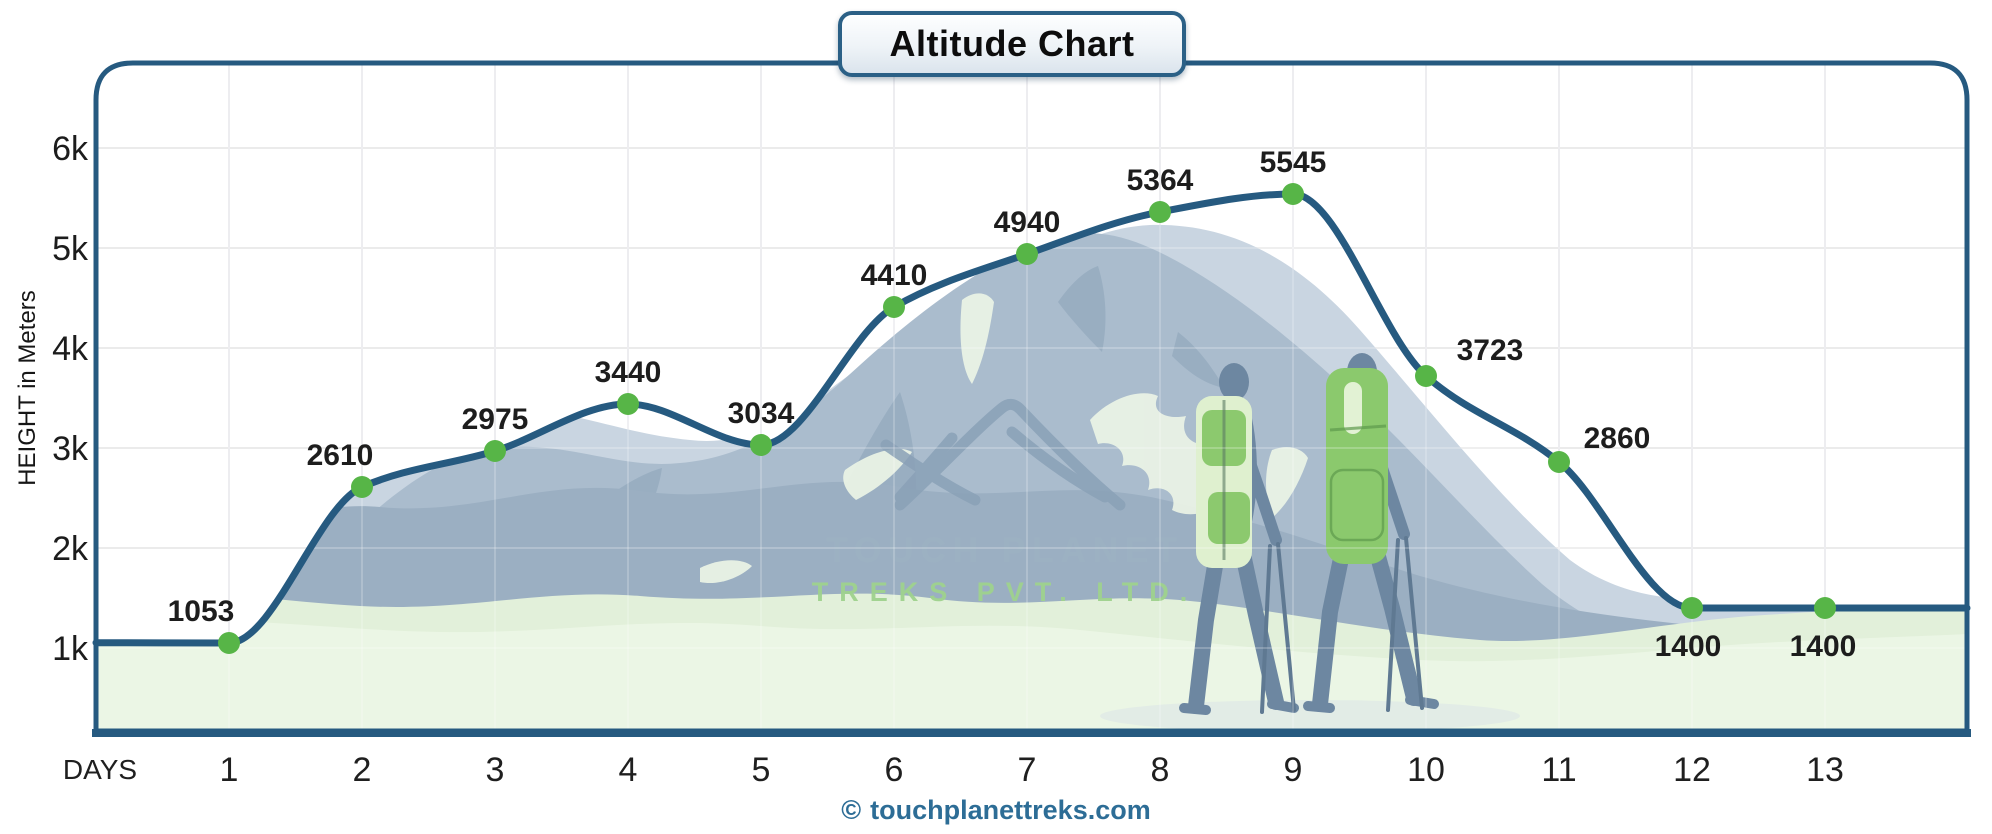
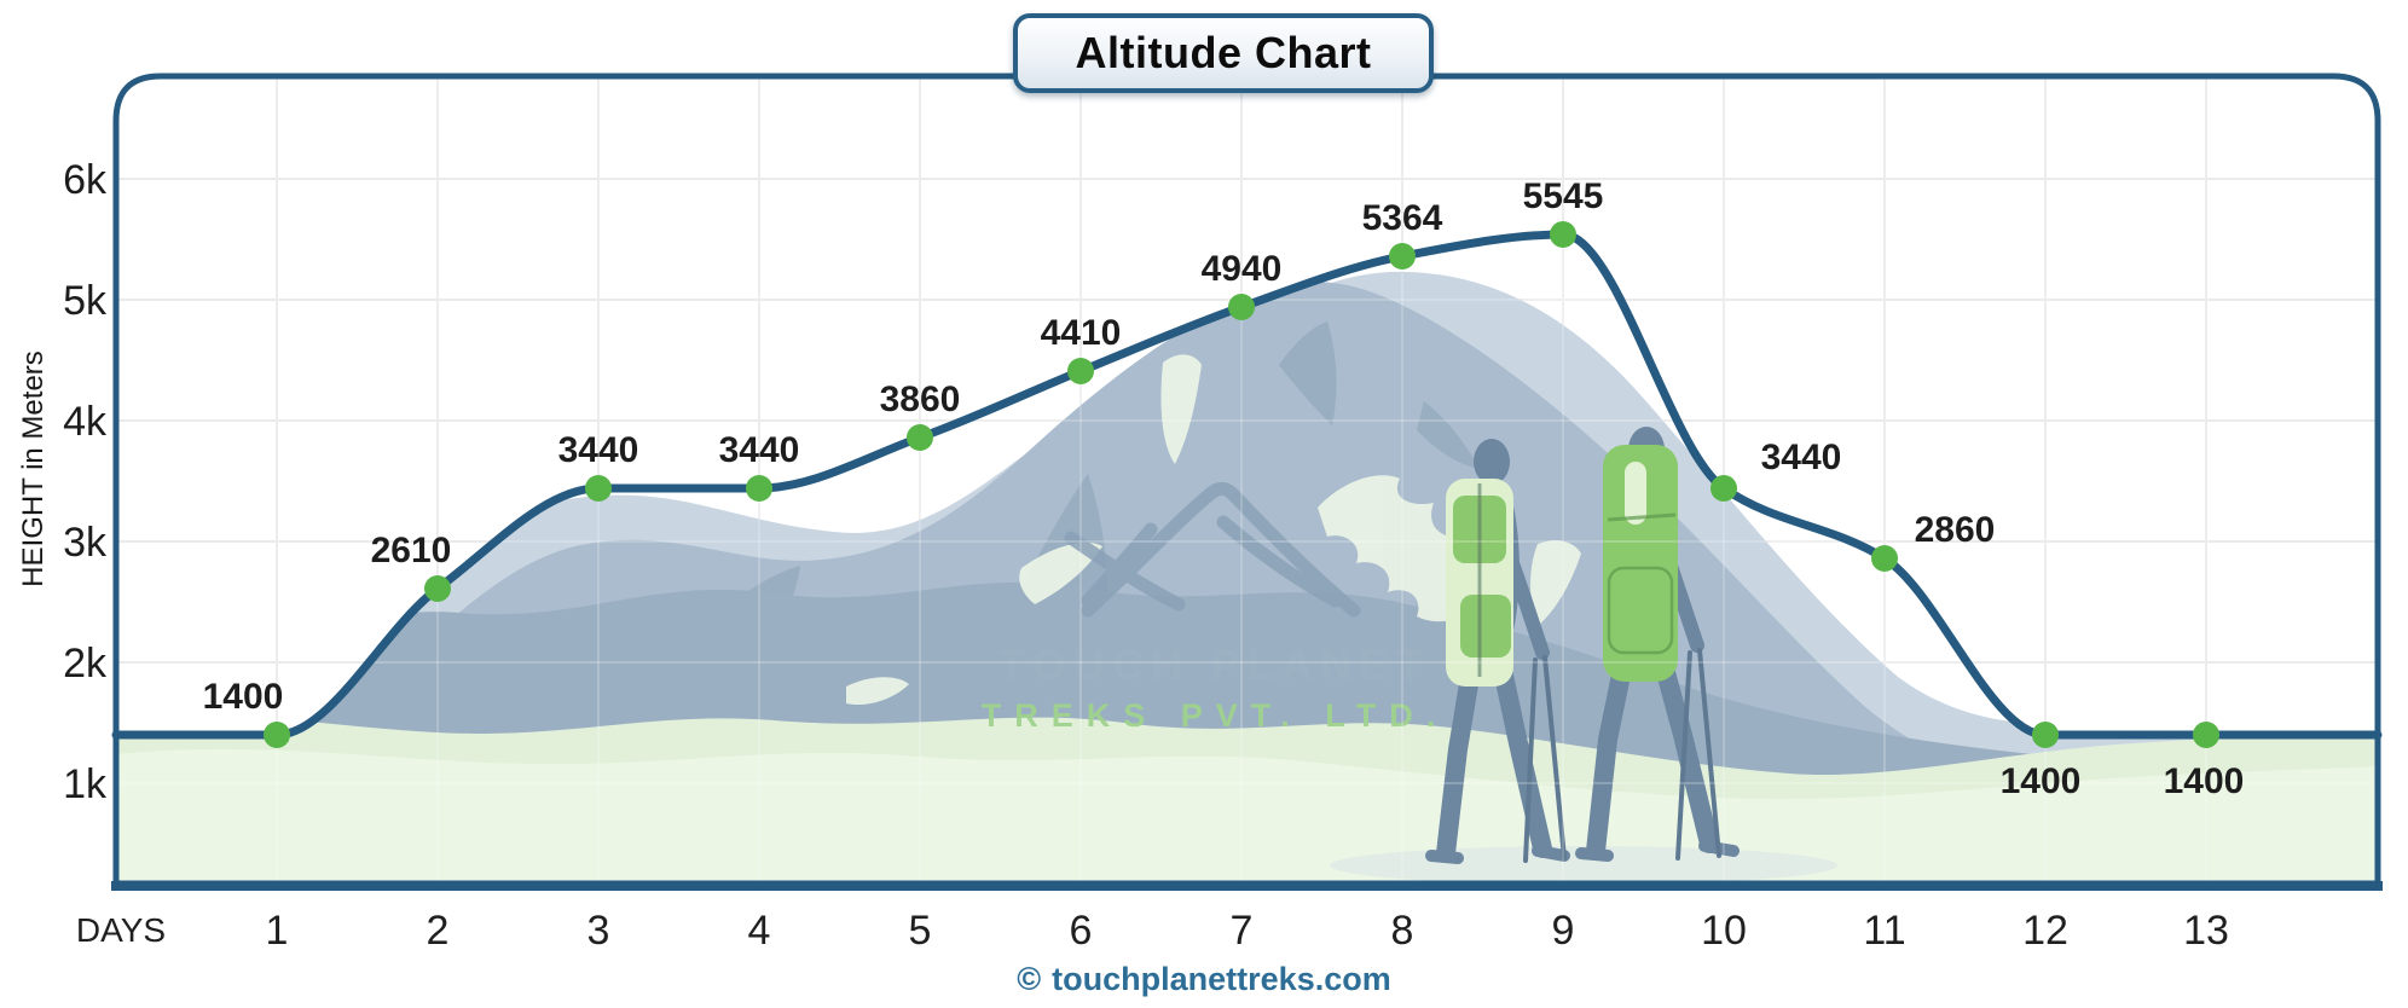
1: 1053 -> 1400
3: 2975 -> 3440
5: 3034 -> 3860
10: 3723 -> 3440
